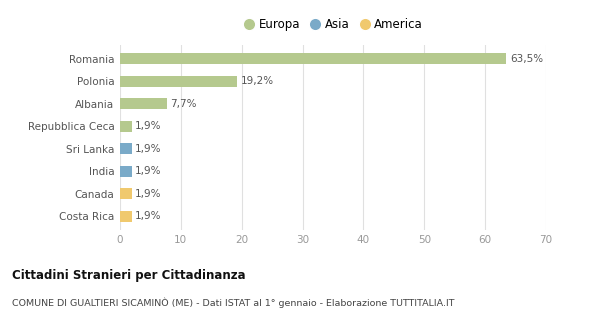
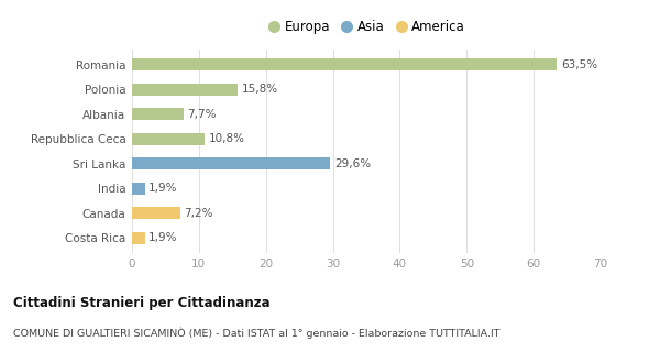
Polonia: 19,2% -> 15,8%
Repubblica Ceca: 1,9% -> 10,8%
Sri Lanka: 1,9% -> 29,6%
Canada: 1,9% -> 7,2%
